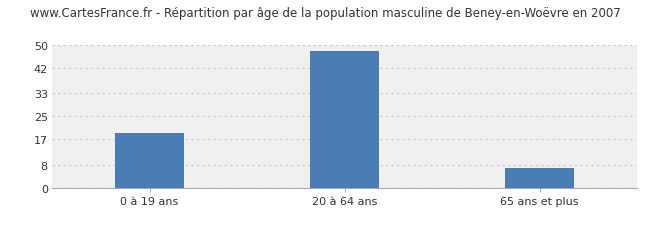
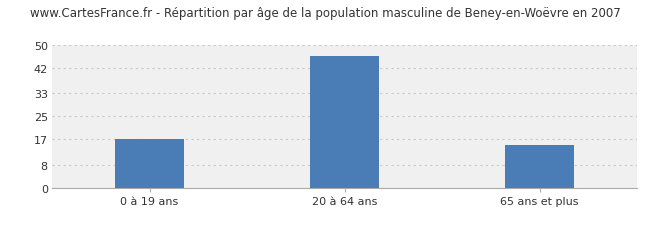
0 à 19 ans: 19 -> 17
20 à 64 ans: 48 -> 46
65 ans et plus: 7 -> 15
